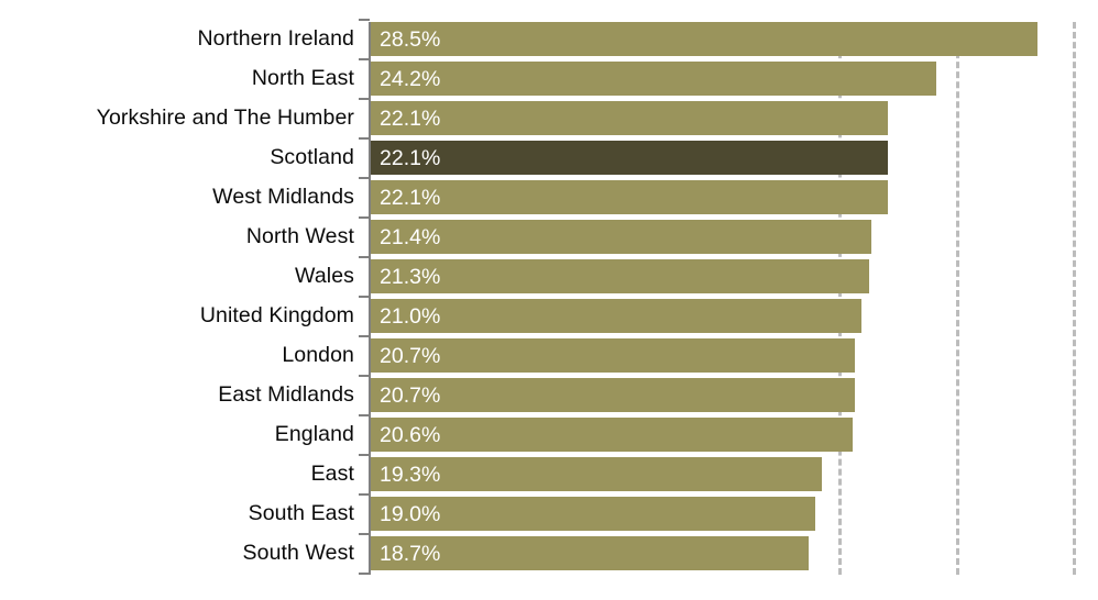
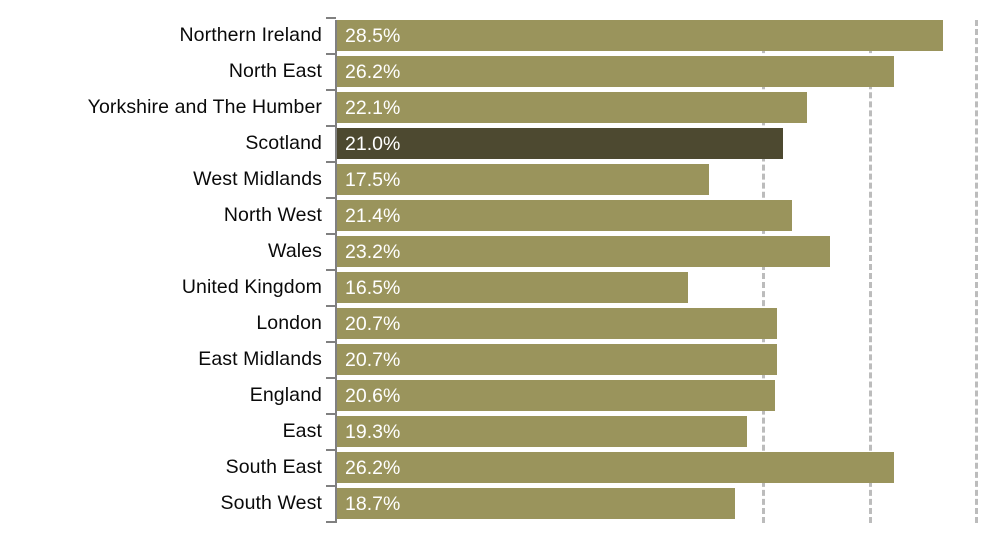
North East: 24.2% -> 26.2%
Scotland: 22.1% -> 21.0%
West Midlands: 22.1% -> 17.5%
Wales: 21.3% -> 23.2%
United Kingdom: 21.0% -> 16.5%
South East: 19.0% -> 26.2%
